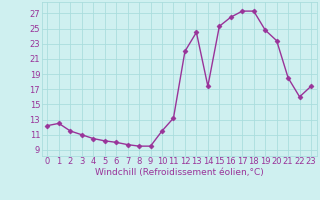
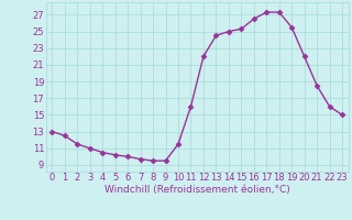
0: 12.2 -> 13.0
11: 13.2 -> 16.0
14: 17.4 -> 25.0
19: 24.8 -> 25.5
20: 23.4 -> 22.0
23: 17.4 -> 15.0
